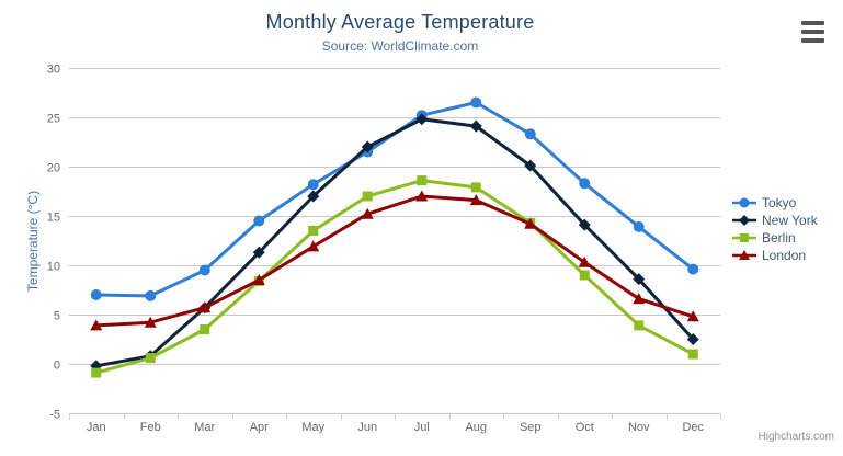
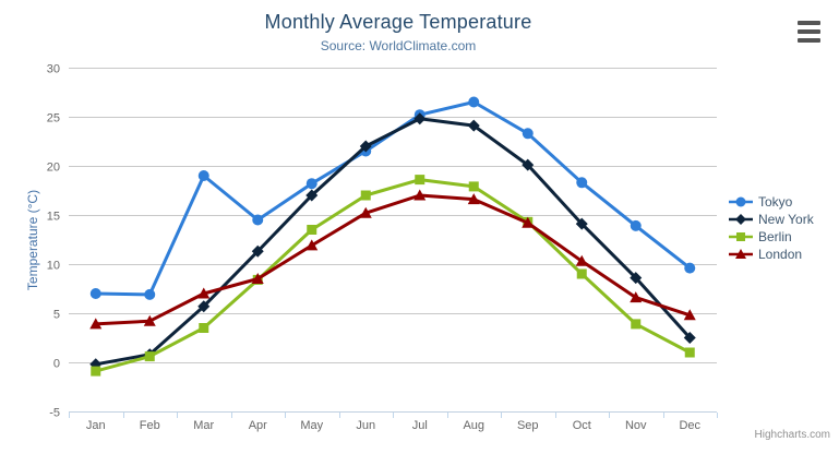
Tokyo/Mar: 10 -> 19
London/Mar: 6 -> 7
